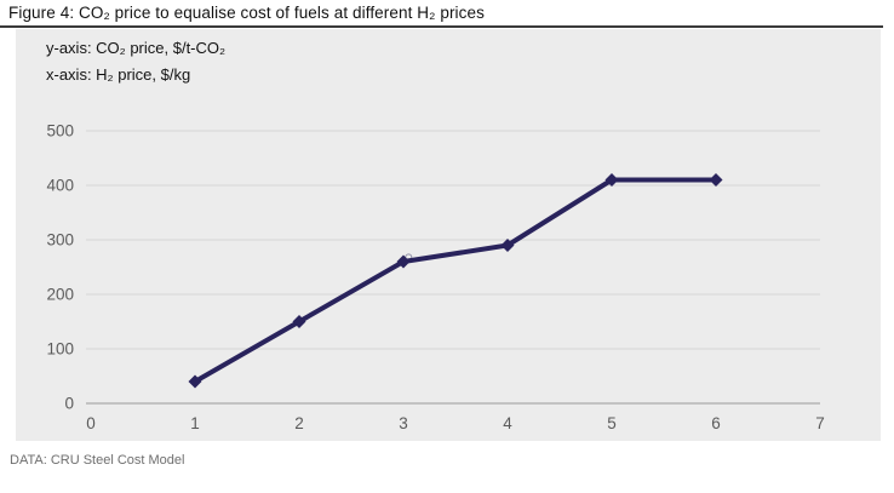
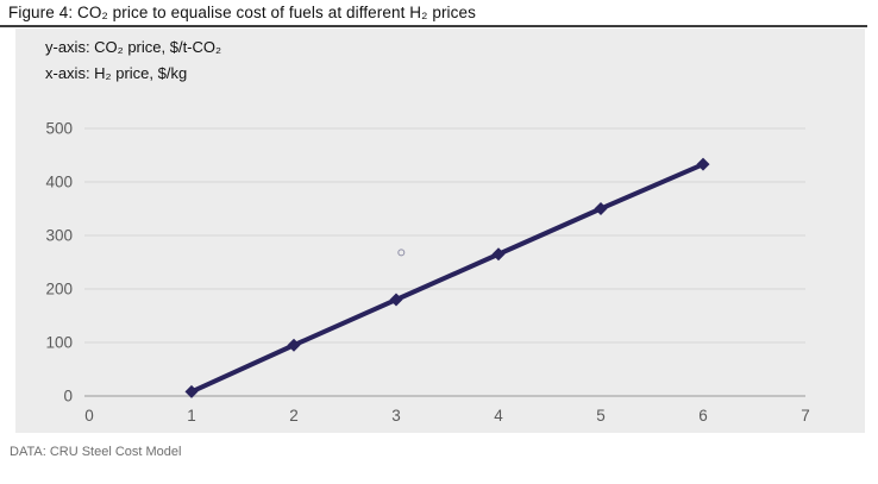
1: 40 -> 10
2: 150 -> 100
3: 260 -> 180
4: 290 -> 260
5: 410 -> 350
6: 410 -> 430
